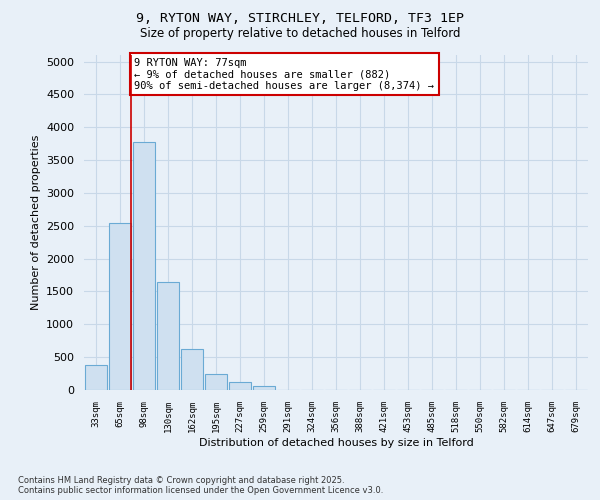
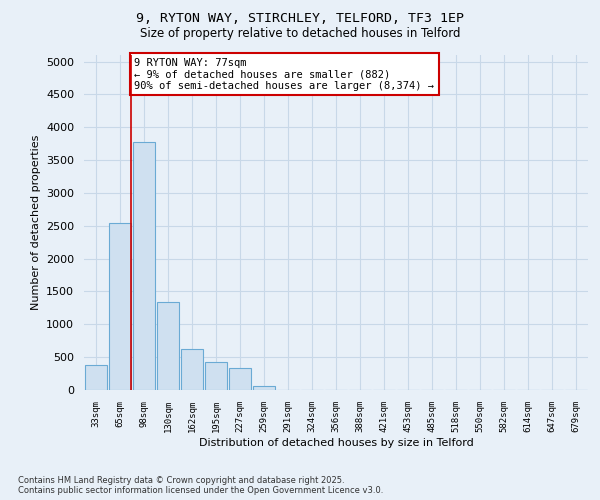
130sqm: 1650 -> 1340
195sqm: 250 -> 420
227sqm: 120 -> 340
